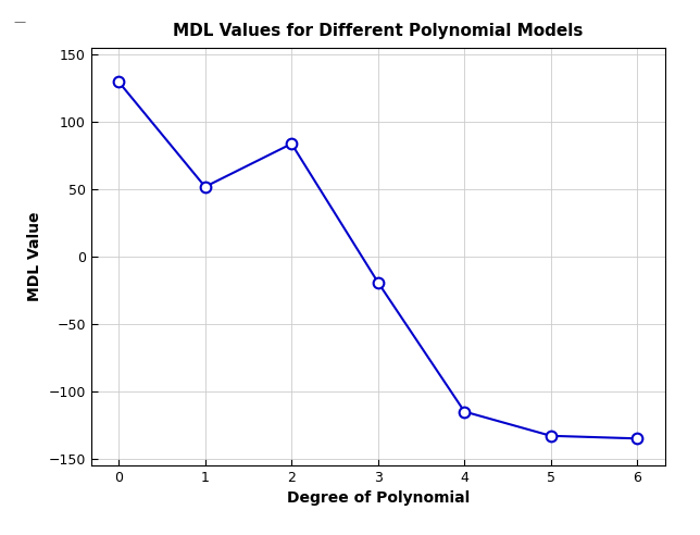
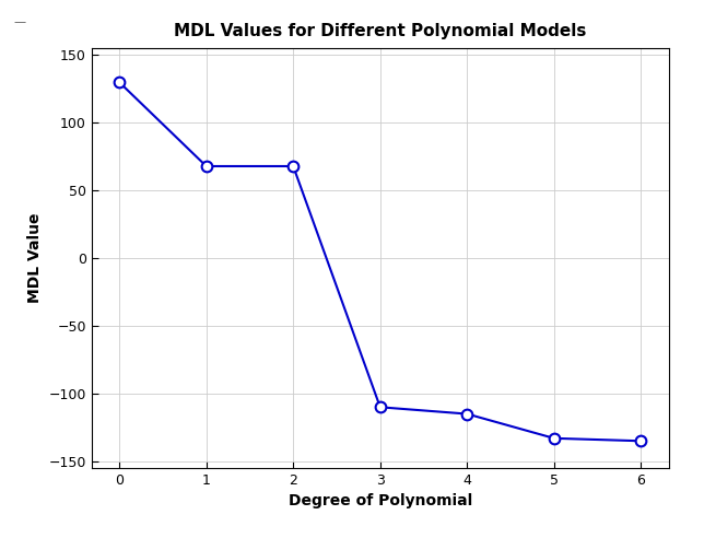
1: 52 -> 68
2: 84 -> 68
3: -19 -> -110
